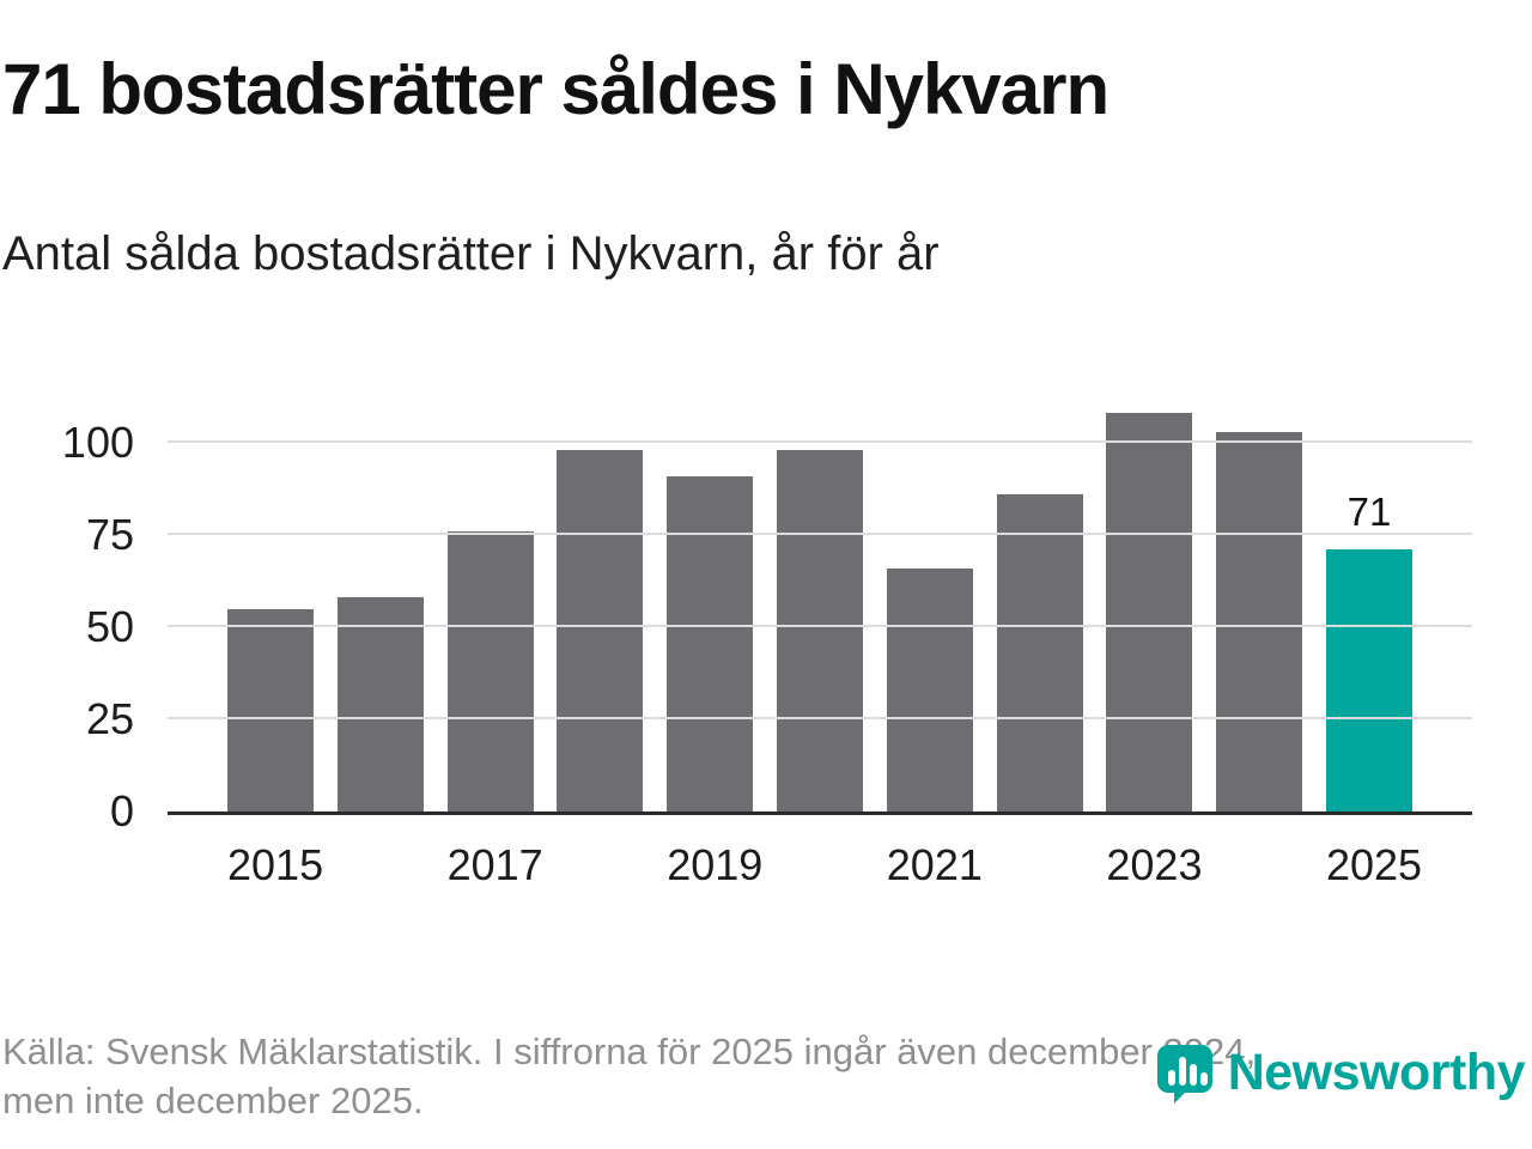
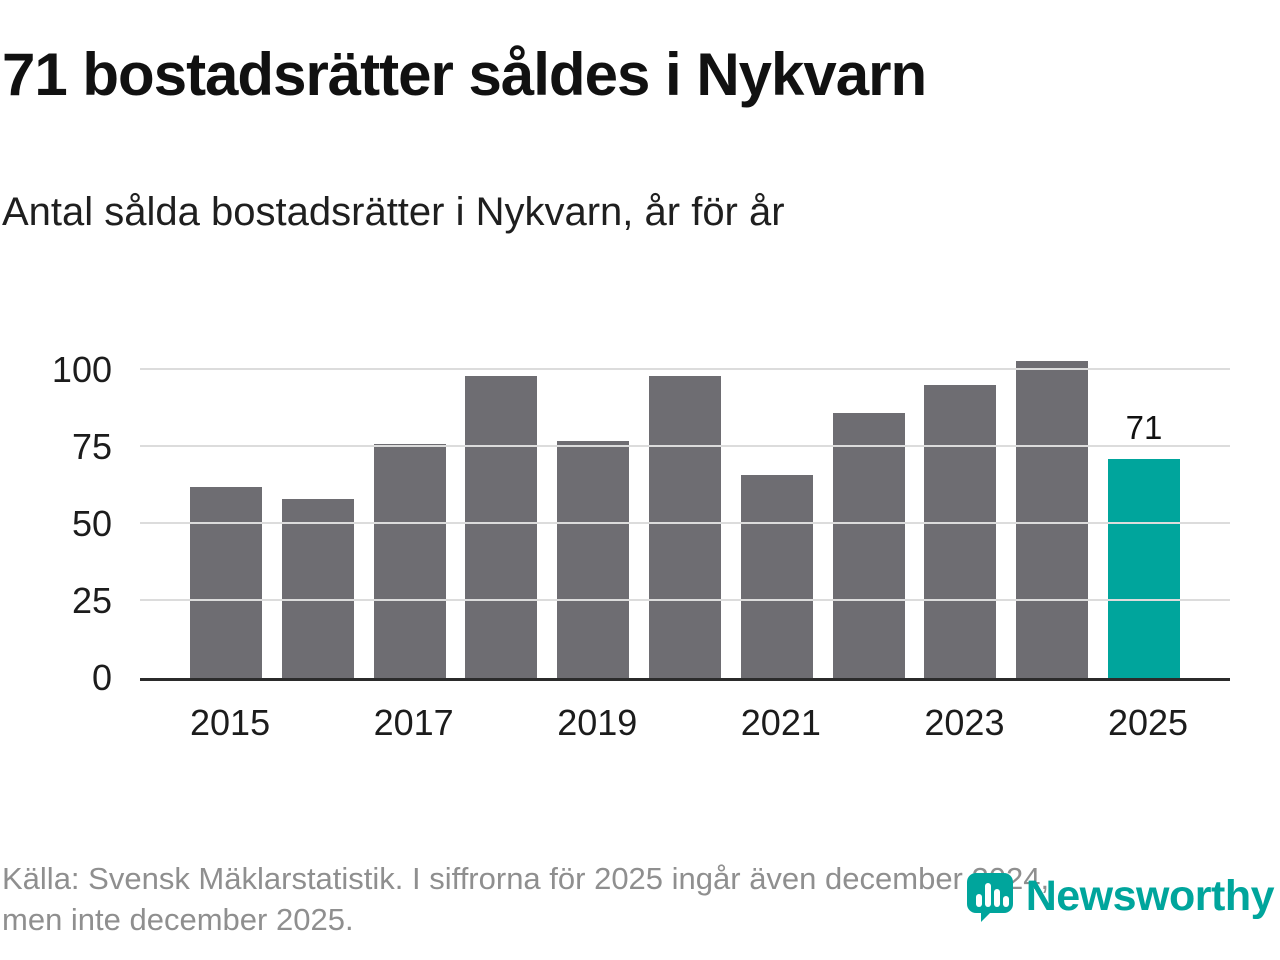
2015: 55 -> 62
2019: 91 -> 77
2023: 108 -> 95
